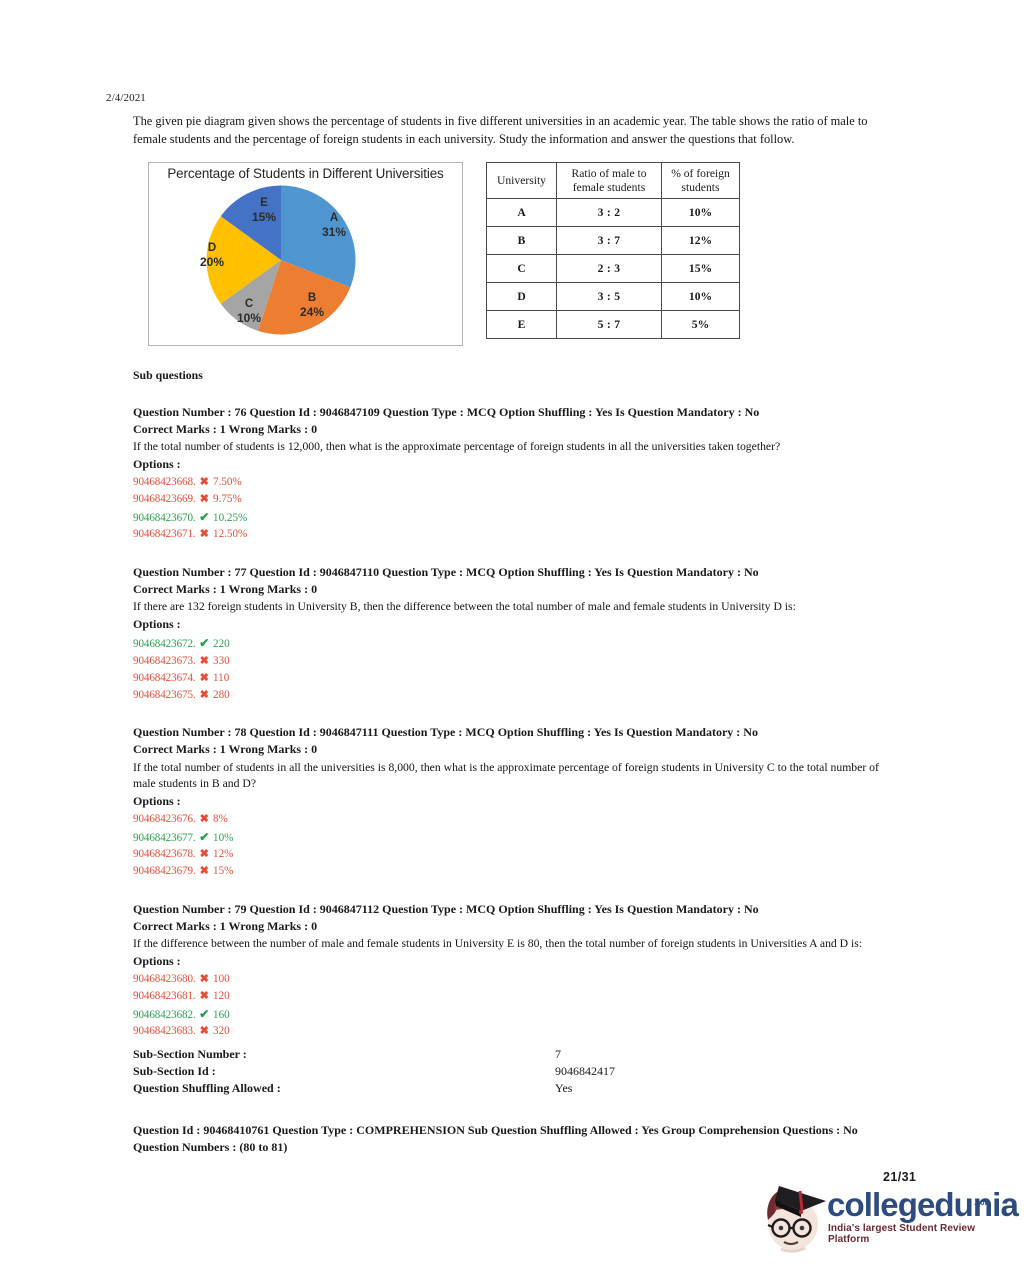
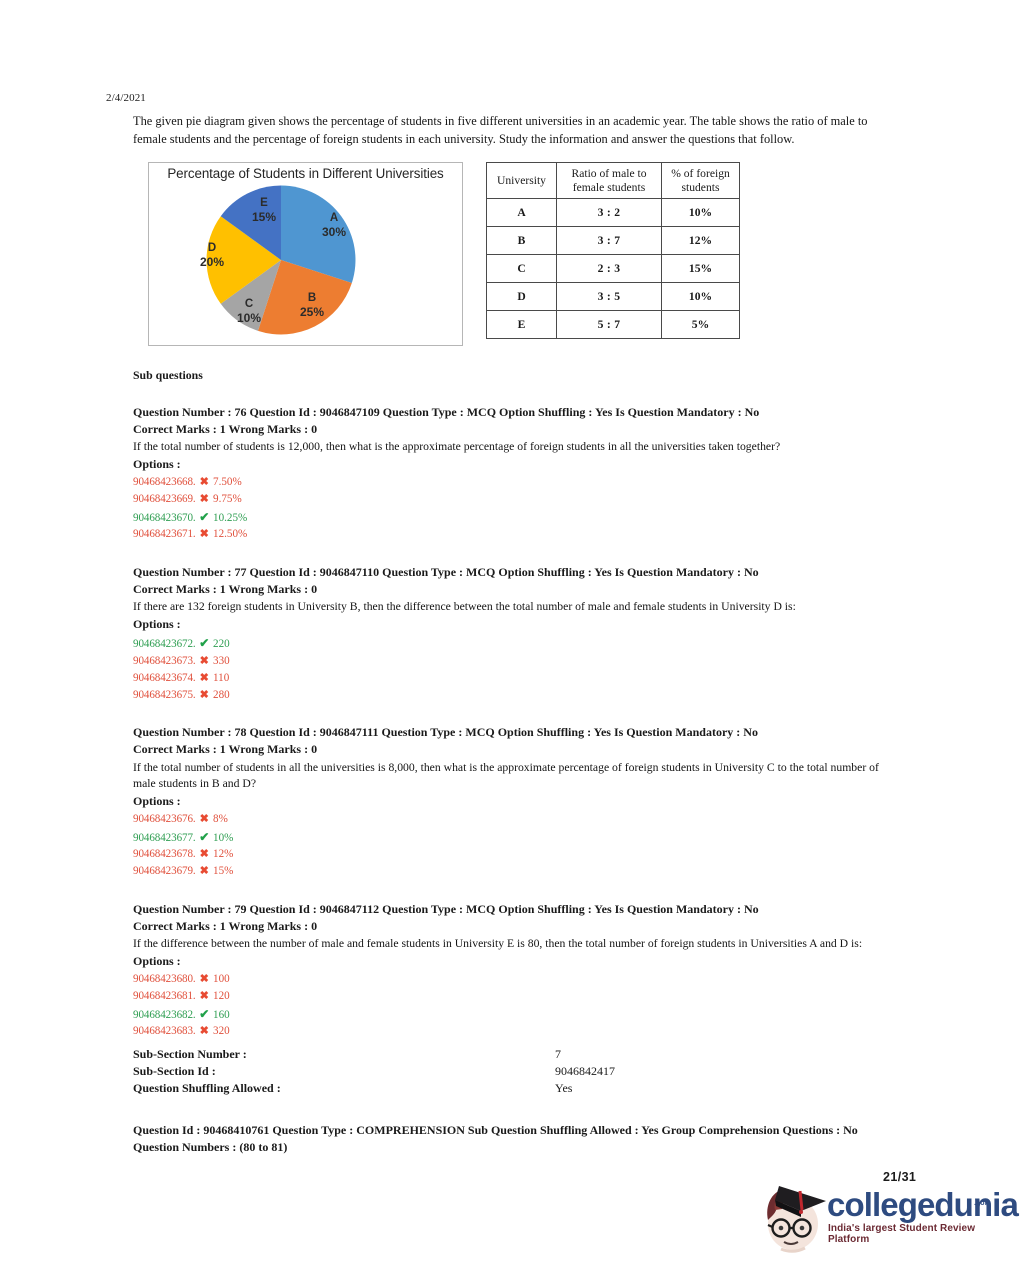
A: 31% -> 30%
B: 24% -> 25%
